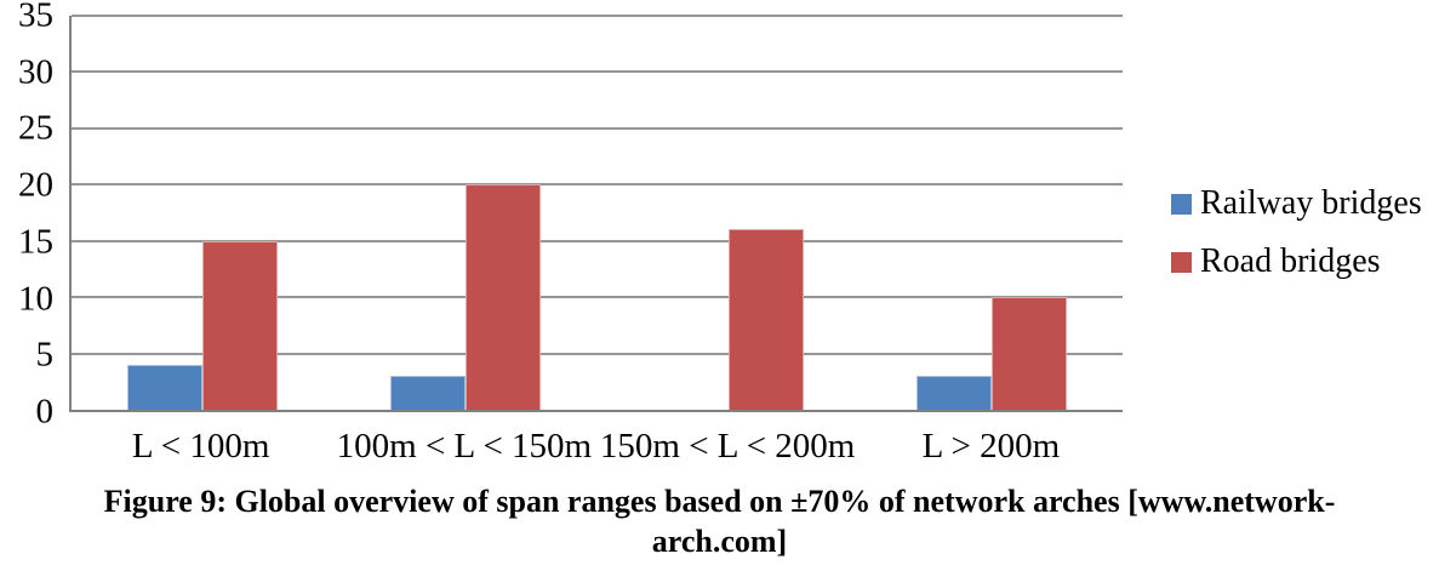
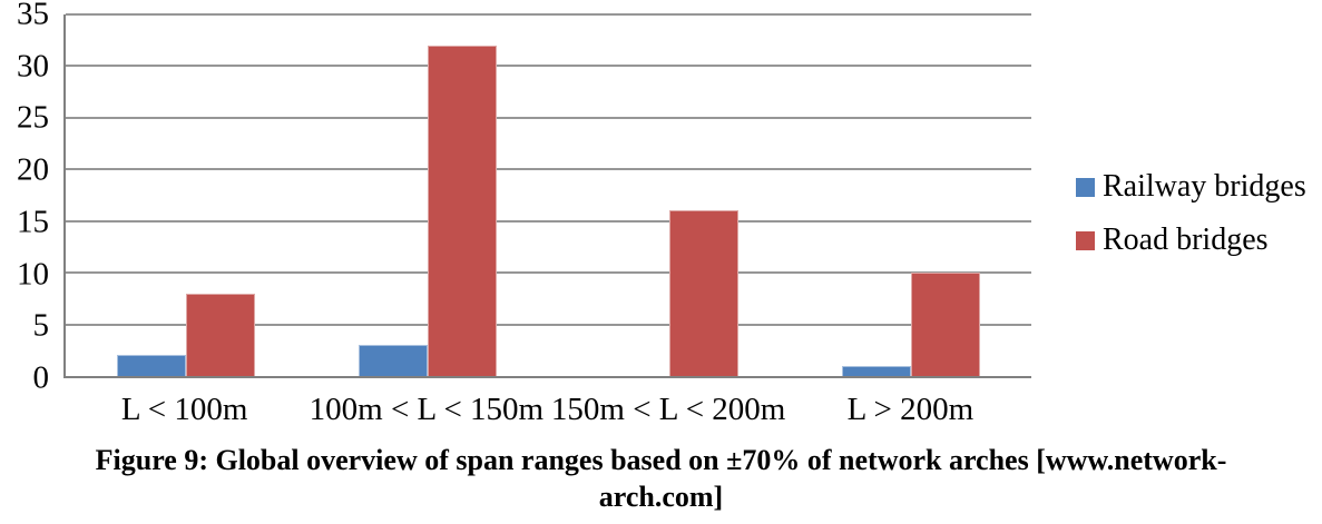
Railway bridges/L < 100m: 4 -> 2
Road bridges/L < 100m: 15 -> 8
Road bridges/100m < L < 150m: 20 -> 32
Railway bridges/L > 200m: 3 -> 1
